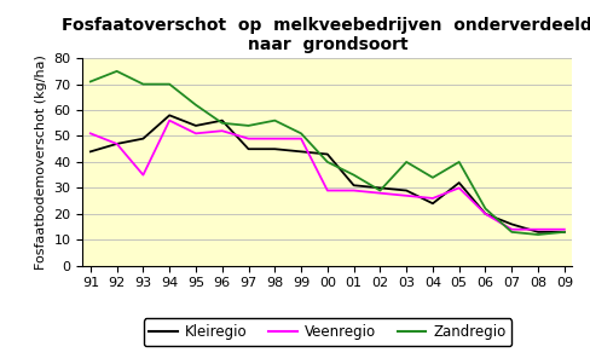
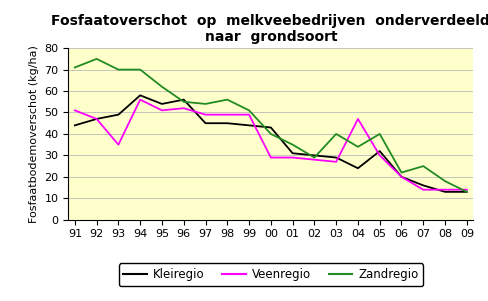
Veenregio/04: 26 -> 47
Zandregio/07: 13 -> 25
Zandregio/08: 12 -> 18
